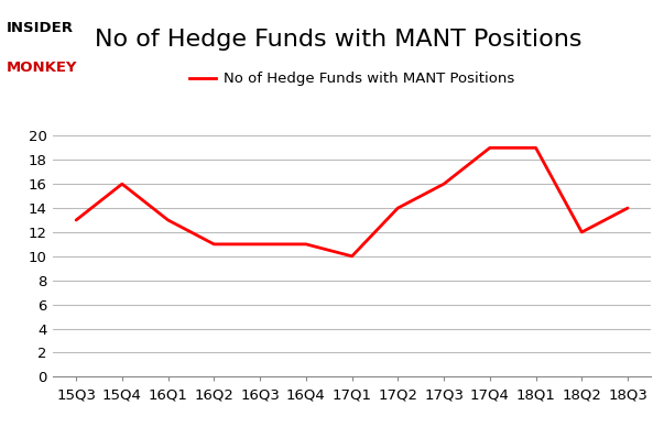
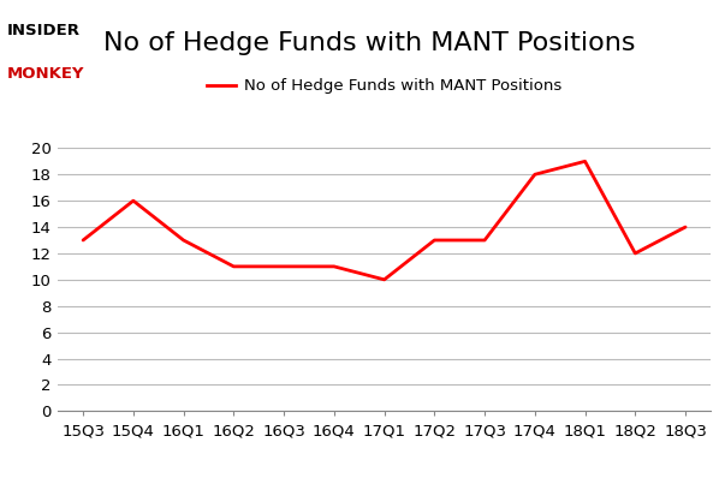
17Q2: 14 -> 13
17Q3: 16 -> 13
17Q4: 19 -> 18
